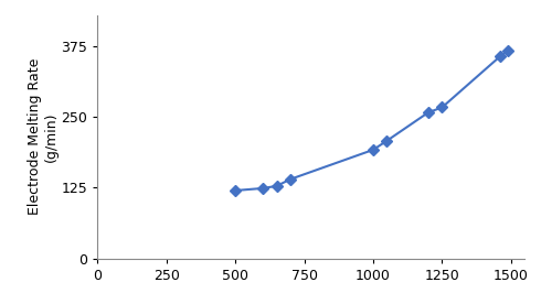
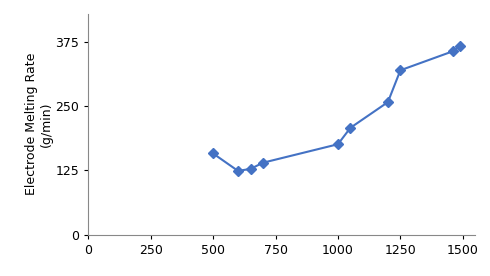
500: 120 -> 158
1000: 192 -> 176
1250: 267 -> 320
